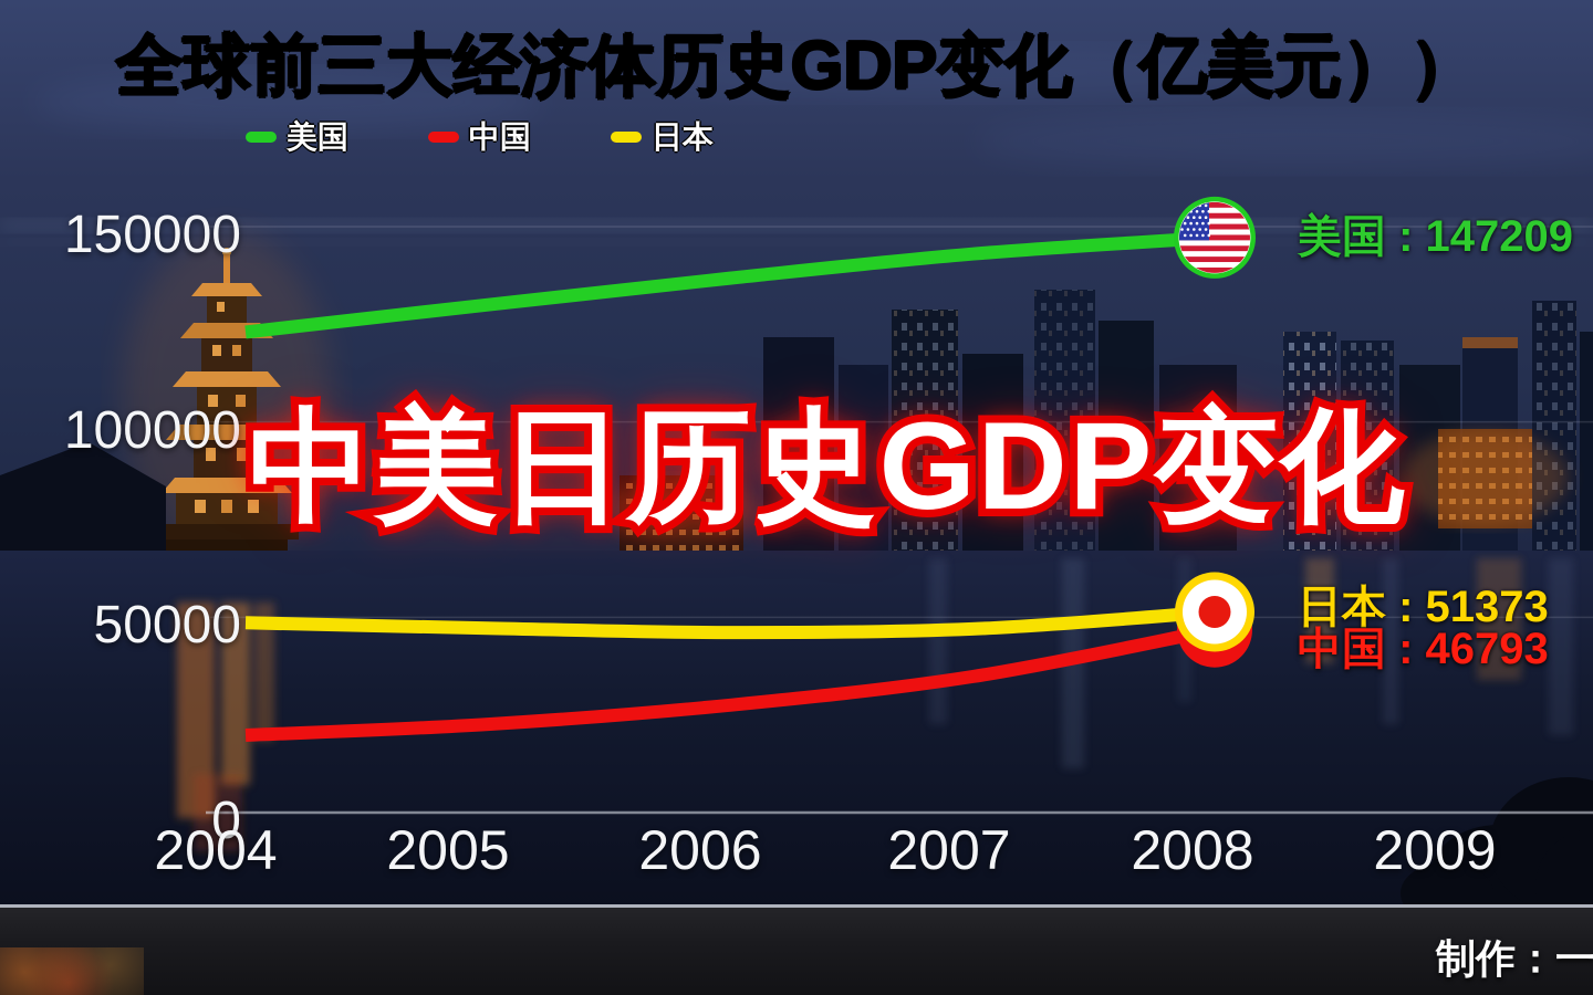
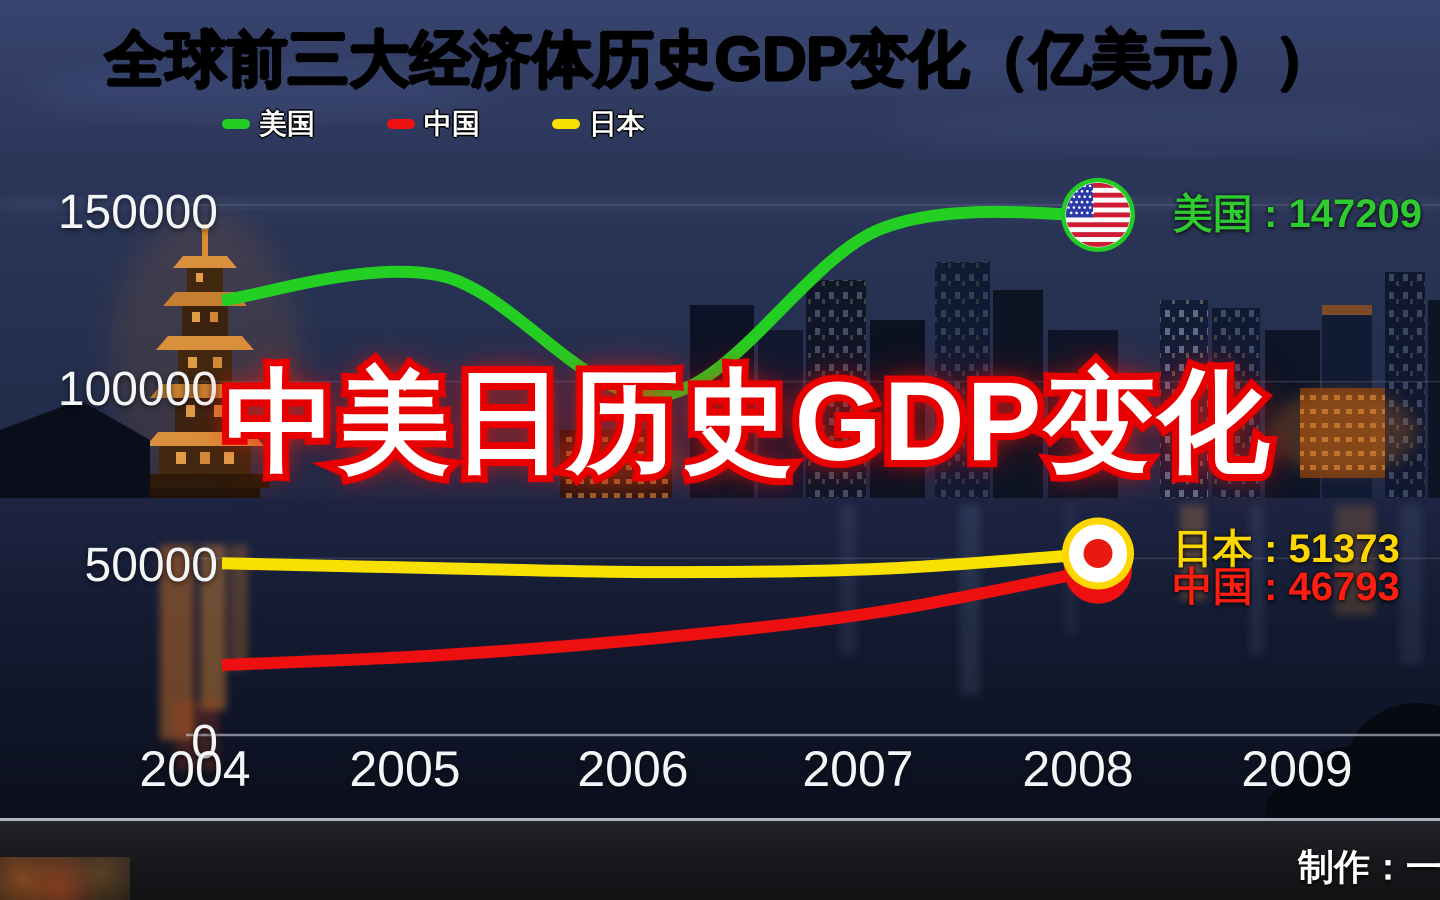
美国/2006: 137000 -> 96000
